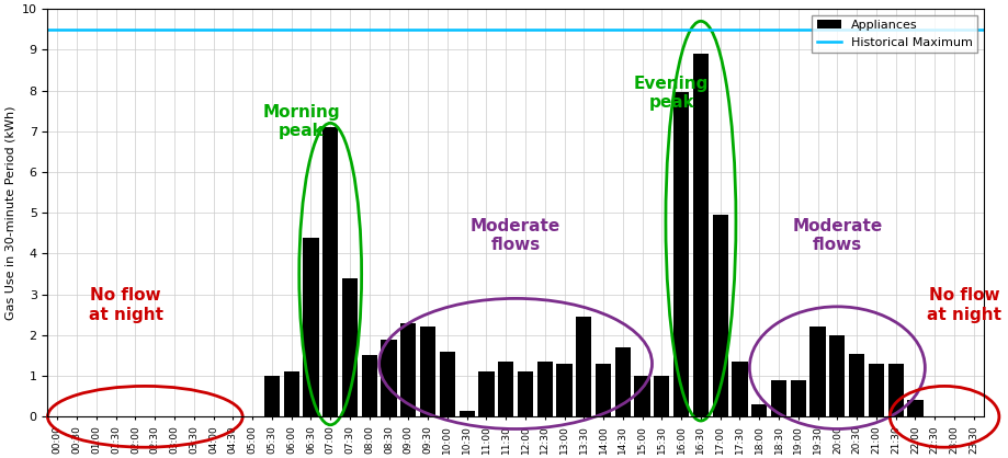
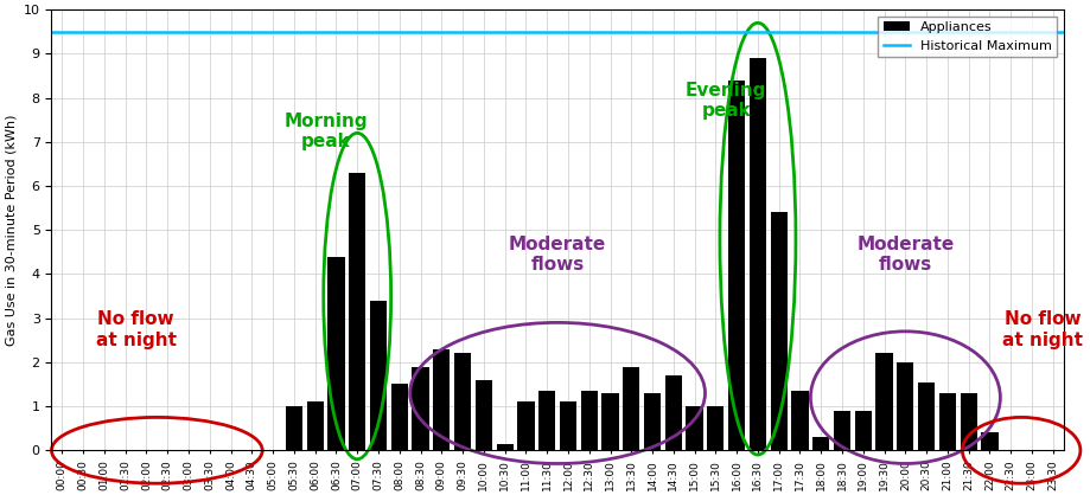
07:00: 7.10 -> 6.30
13:30: 2.45 -> 1.90
16:00: 7.95 -> 8.40
17:00: 4.95 -> 5.40
